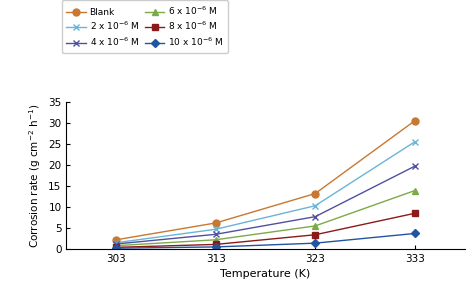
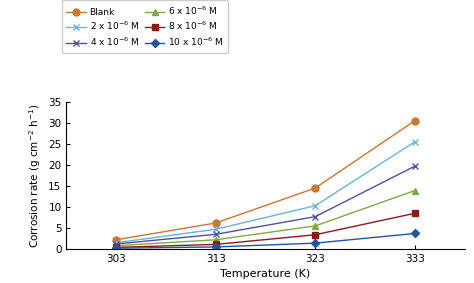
Blank/323: 13.2 -> 14.5
